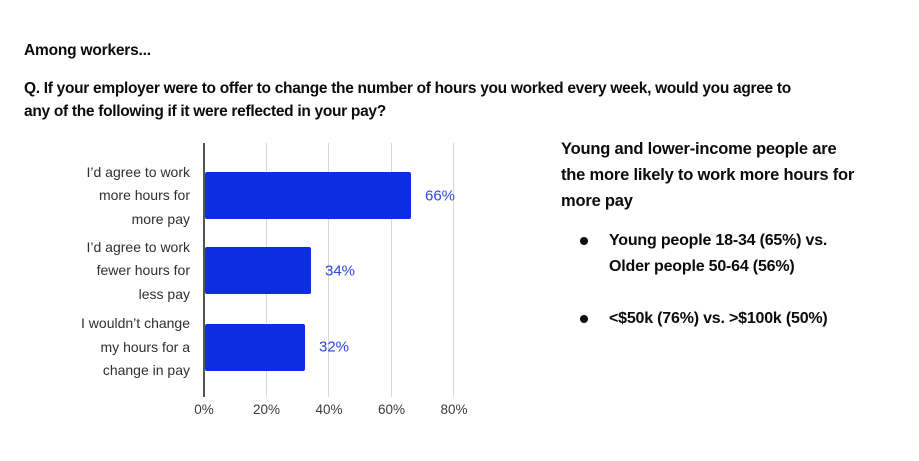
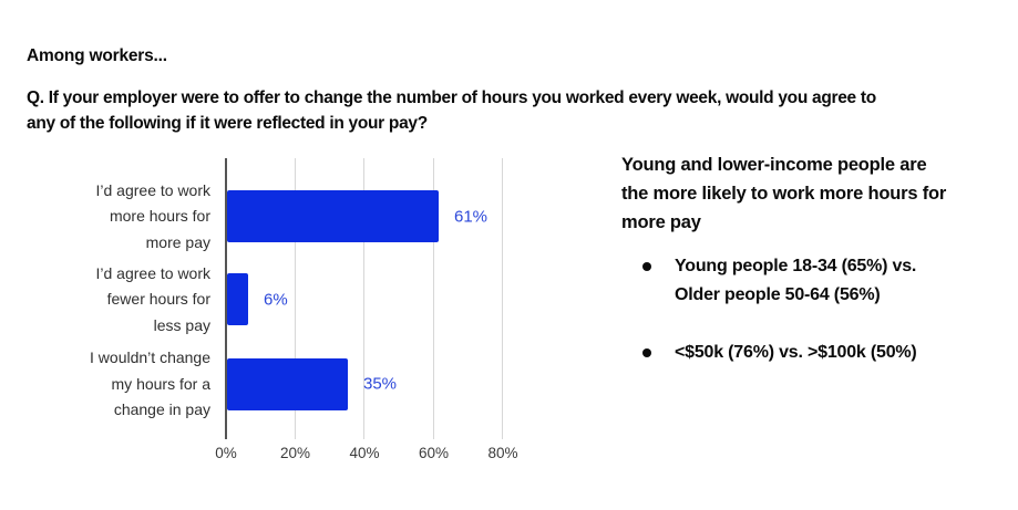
I’d agree to work more hours for more pay: 66% -> 61%
I’d agree to work fewer hours for less pay: 34% -> 6%
I wouldn’t change my hours for a change in pay: 32% -> 35%
